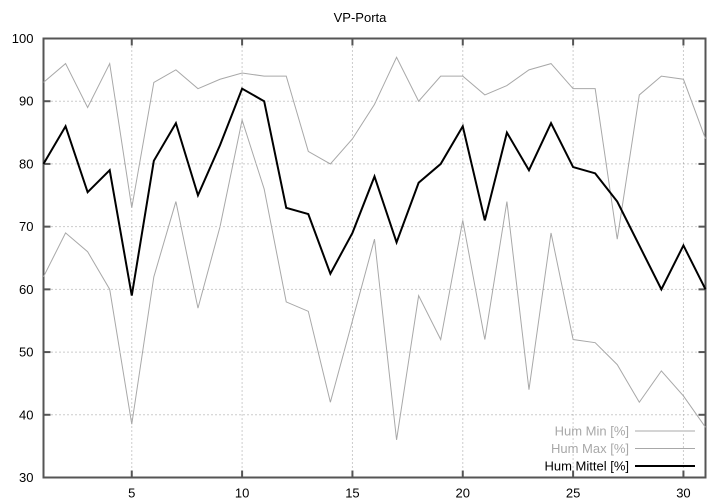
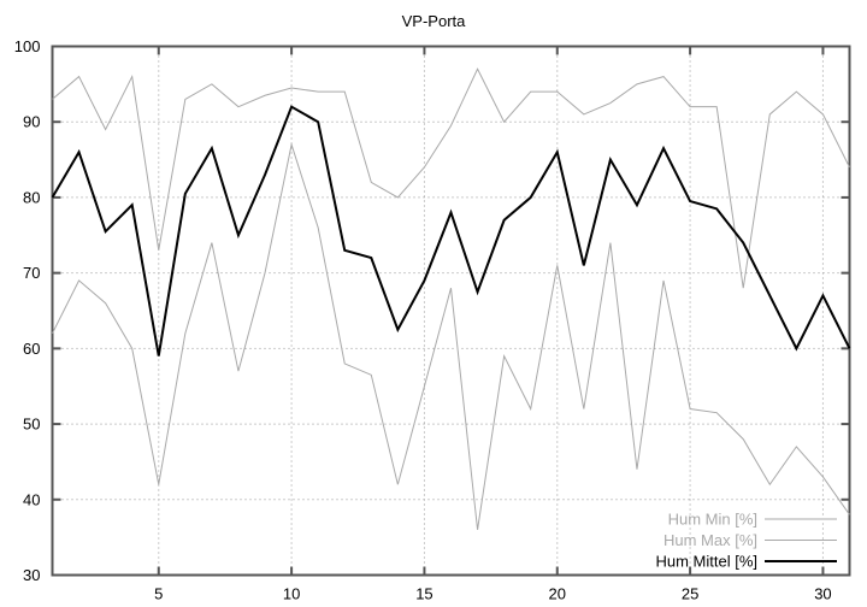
Hum Min [%]/5: 38 -> 42
Hum Max [%]/30: 94 -> 91
